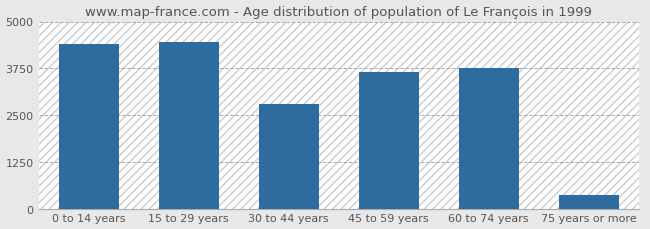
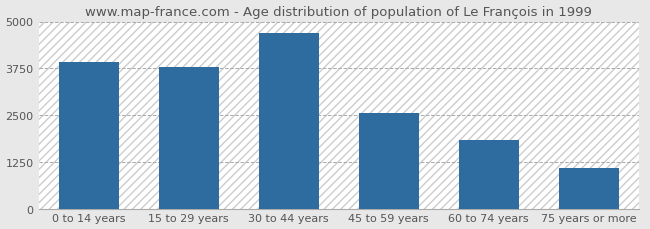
0 to 14 years: 4400 -> 3930
15 to 29 years: 4450 -> 3780
30 to 44 years: 2800 -> 4680
45 to 59 years: 3650 -> 2560
60 to 74 years: 3750 -> 1820
75 years or more: 350 -> 1080
